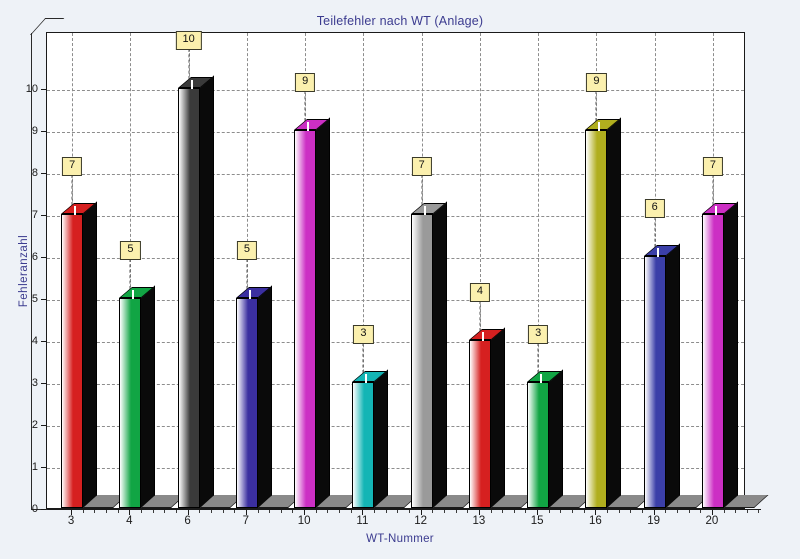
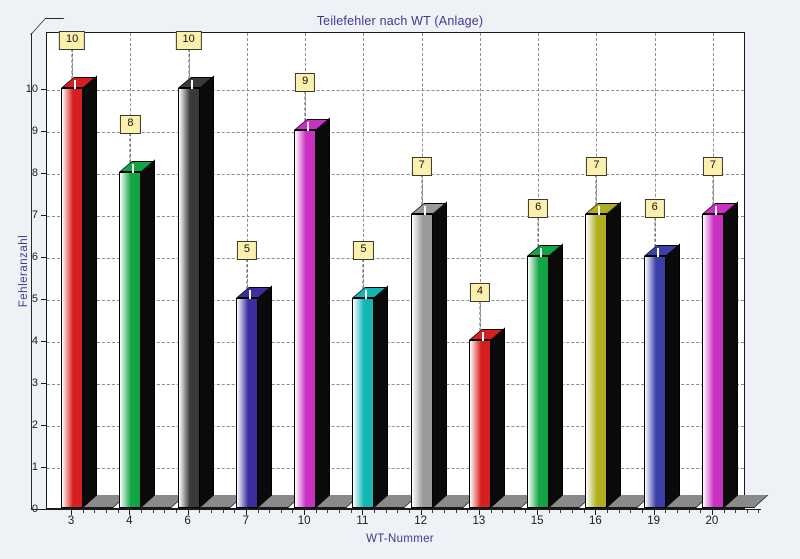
3: 7 -> 10
4: 5 -> 8
11: 3 -> 5
15: 3 -> 6
16: 9 -> 7
